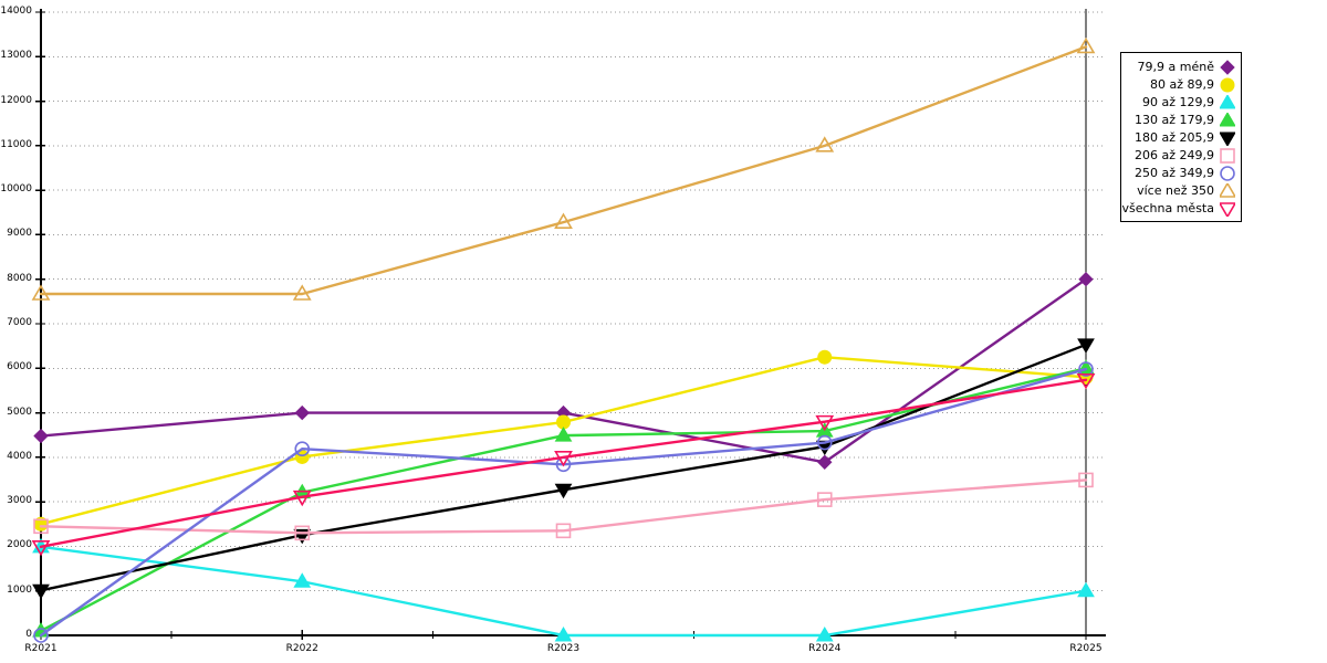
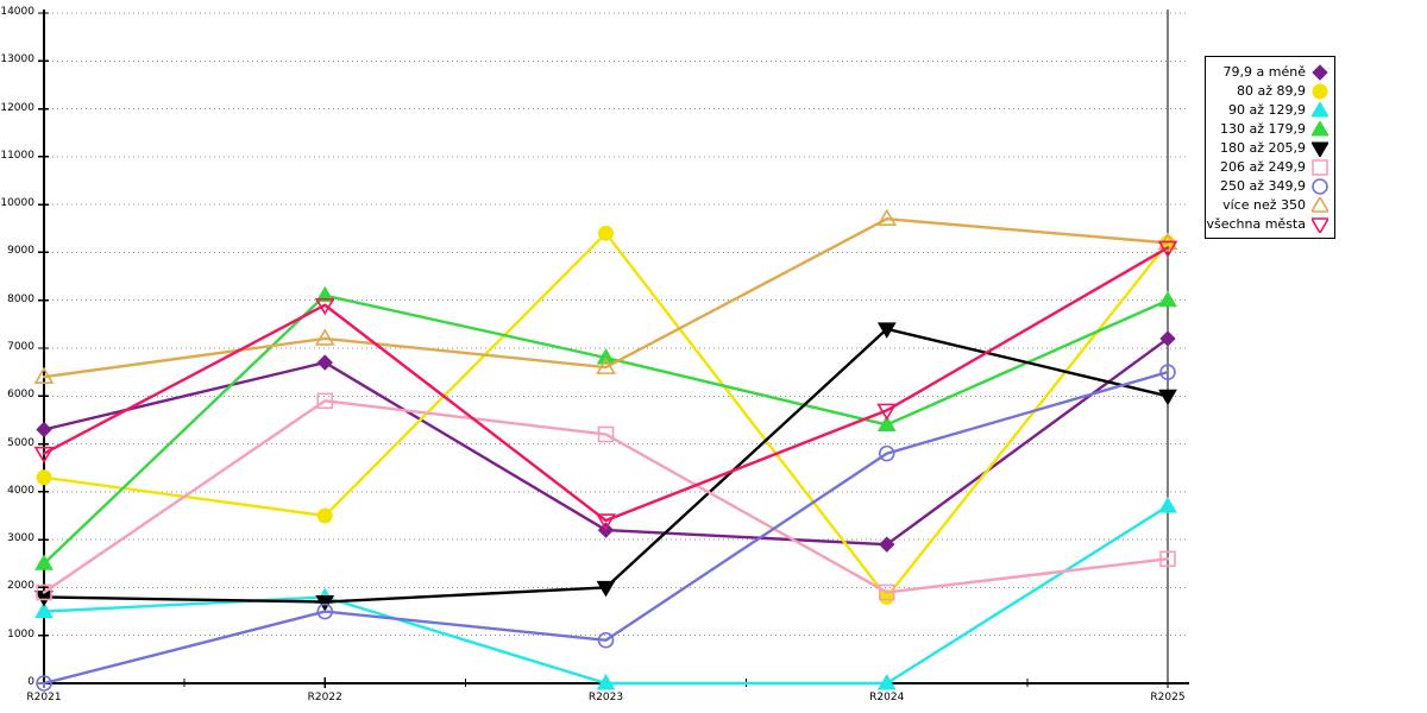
79,9 a méně/R2021: 4500 -> 5300
80 až 89,9/R2021: 2500 -> 4300
90 až 129,9/R2021: 2000 -> 1500
130 až 179,9/R2021: 100 -> 2500
180 až 205,9/R2021: 1000 -> 1800
206 až 249,9/R2021: 2400 -> 1900
více než 350/R2021: 7700 -> 6400
všechna města/R2021: 2000 -> 4800
79,9 a méně/R2022: 5000 -> 6700
80 až 89,9/R2022: 4000 -> 3500
90 až 129,9/R2022: 1200 -> 1800
130 až 179,9/R2022: 3200 -> 8100
180 až 205,9/R2022: 2200 -> 1700
206 až 249,9/R2022: 2300 -> 5900
250 až 349,9/R2022: 4200 -> 1500
více než 350/R2022: 7700 -> 7200
všechna města/R2022: 3100 -> 7900
79,9 a méně/R2023: 5000 -> 3200
80 až 89,9/R2023: 4800 -> 9400
130 až 179,9/R2023: 4500 -> 6800
180 až 205,9/R2023: 3300 -> 2000
206 až 249,9/R2023: 2400 -> 5200
250 až 349,9/R2023: 3800 -> 900
více než 350/R2023: 9300 -> 6600
všechna města/R2023: 4000 -> 3400
79,9 a méně/R2024: 3900 -> 2900
80 až 89,9/R2024: 6200 -> 1800
130 až 179,9/R2024: 4600 -> 5400
180 až 205,9/R2024: 4200 -> 7400
206 až 249,9/R2024: 3000 -> 1900
250 až 349,9/R2024: 4300 -> 4800
více než 350/R2024: 11000 -> 9700
všechna města/R2024: 4800 -> 5700
79,9 a méně/R2025: 8000 -> 7200
80 až 89,9/R2025: 5800 -> 9200
90 až 129,9/R2025: 1000 -> 3700
130 až 179,9/R2025: 6000 -> 8000
180 až 205,9/R2025: 6500 -> 6000
206 až 249,9/R2025: 3500 -> 2600
250 až 349,9/R2025: 6000 -> 6500
více než 350/R2025: 13200 -> 9200
všechna města/R2025: 5700 -> 9100
